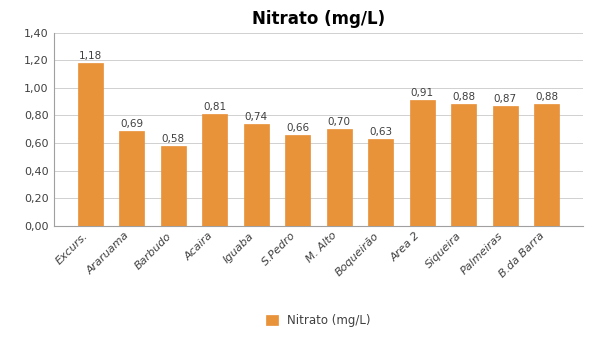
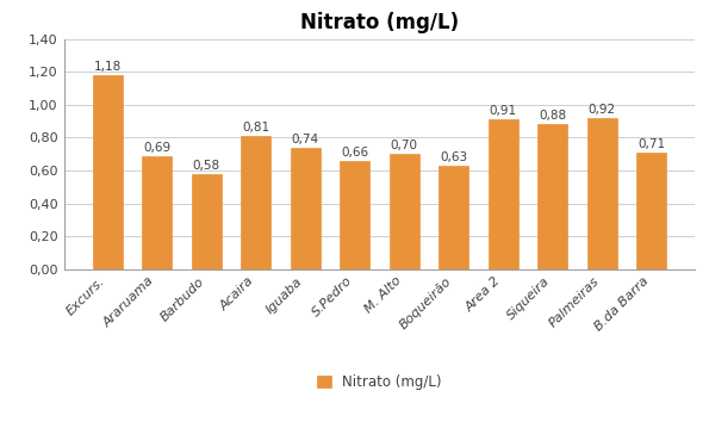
Palmeiras: 0,87 -> 0,92
B.da Barra: 0,88 -> 0,71
